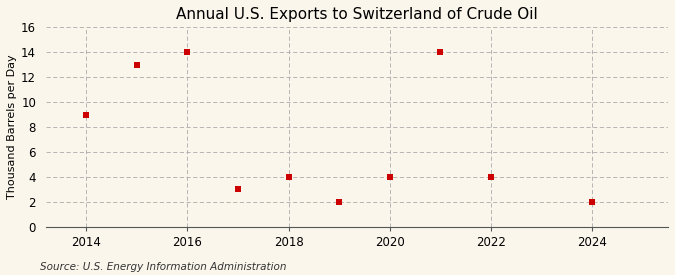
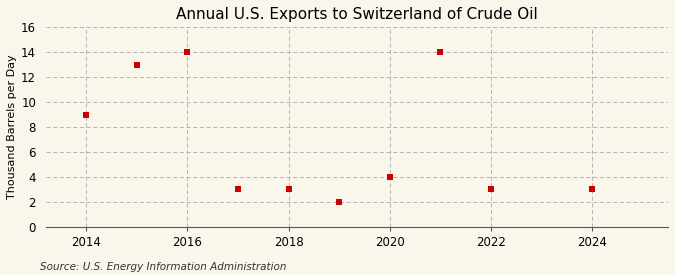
2018: 4 -> 3
2022: 4 -> 3
2024: 2 -> 3
